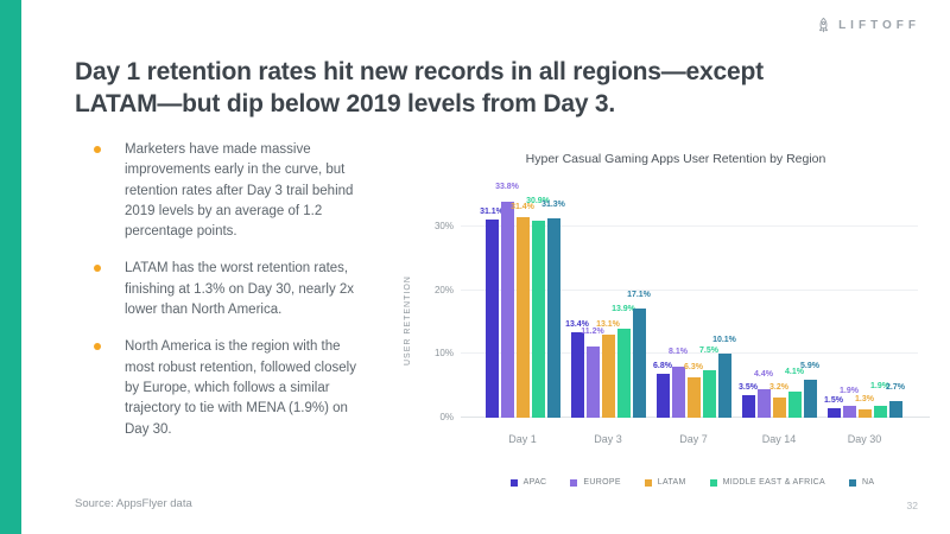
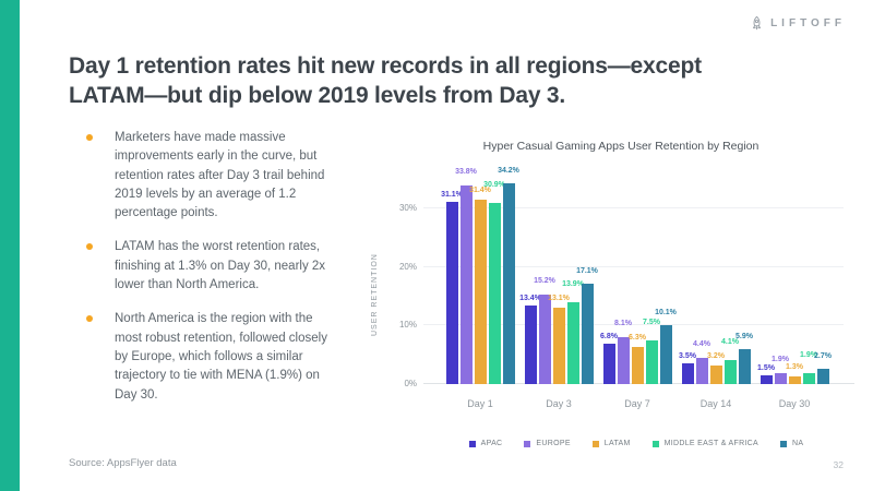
NA/Day 1: 31.3% -> 34.2%
EUROPE/Day 3: 11.2% -> 15.2%
